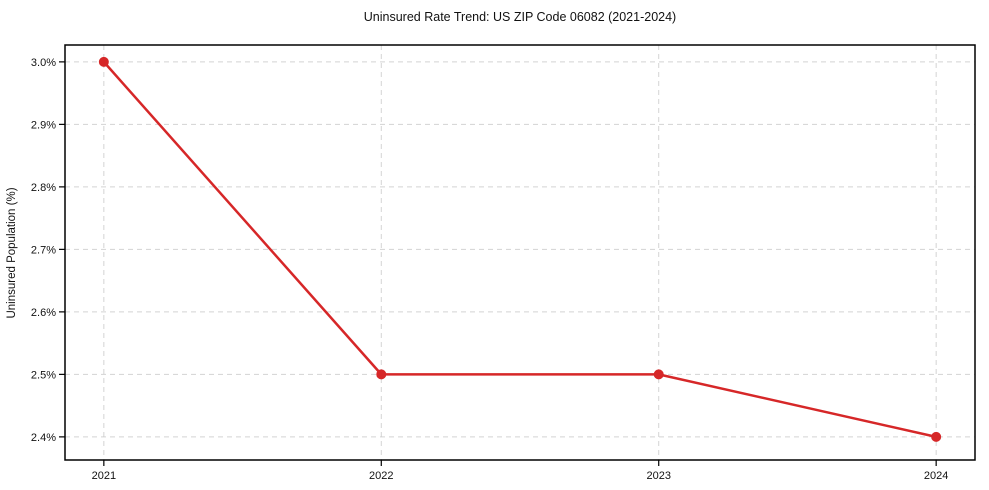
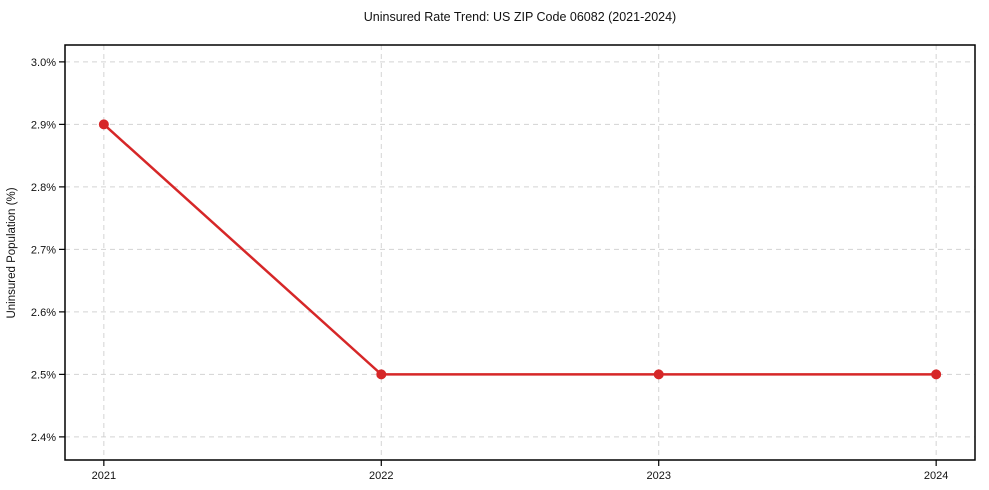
2021: 3.0% -> 2.9%
2024: 2.4% -> 2.5%
